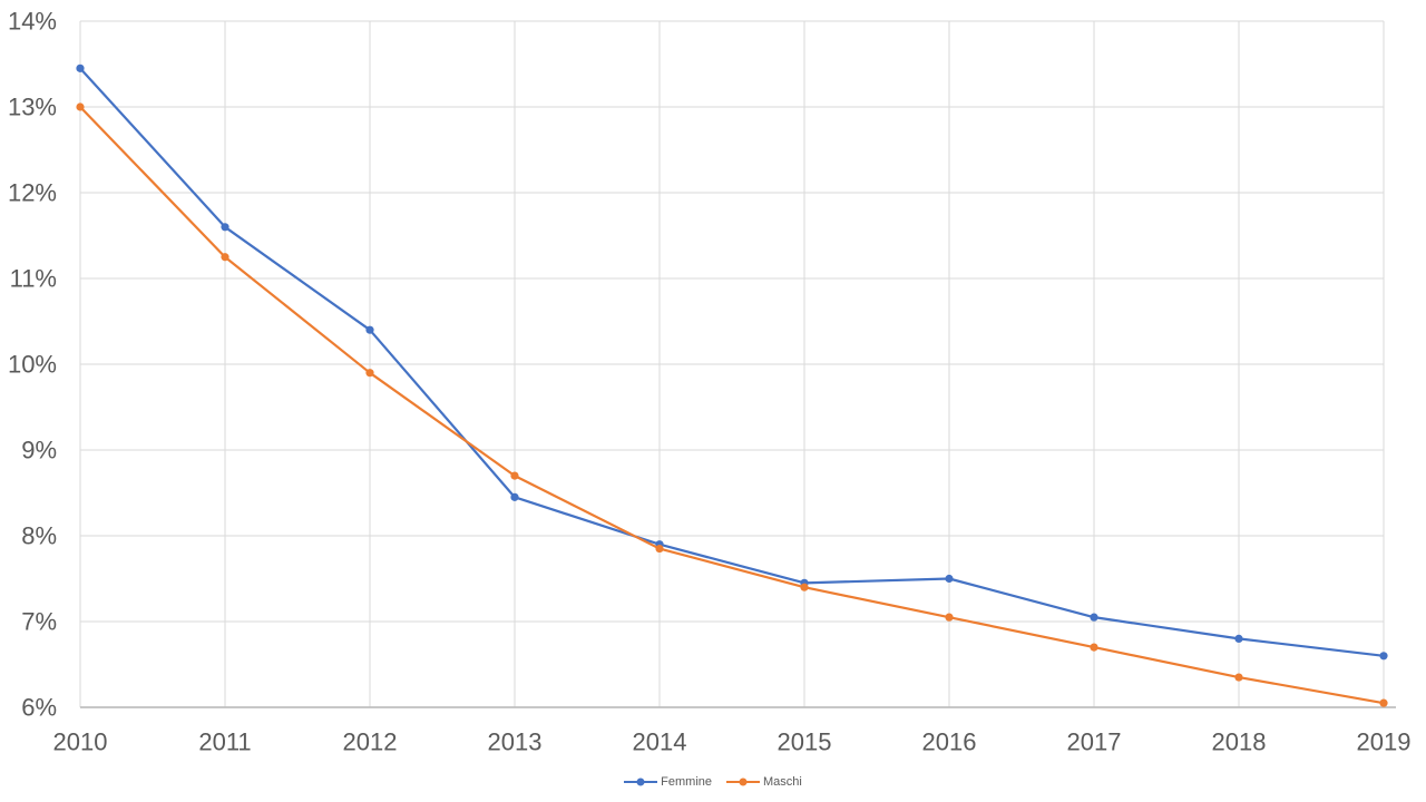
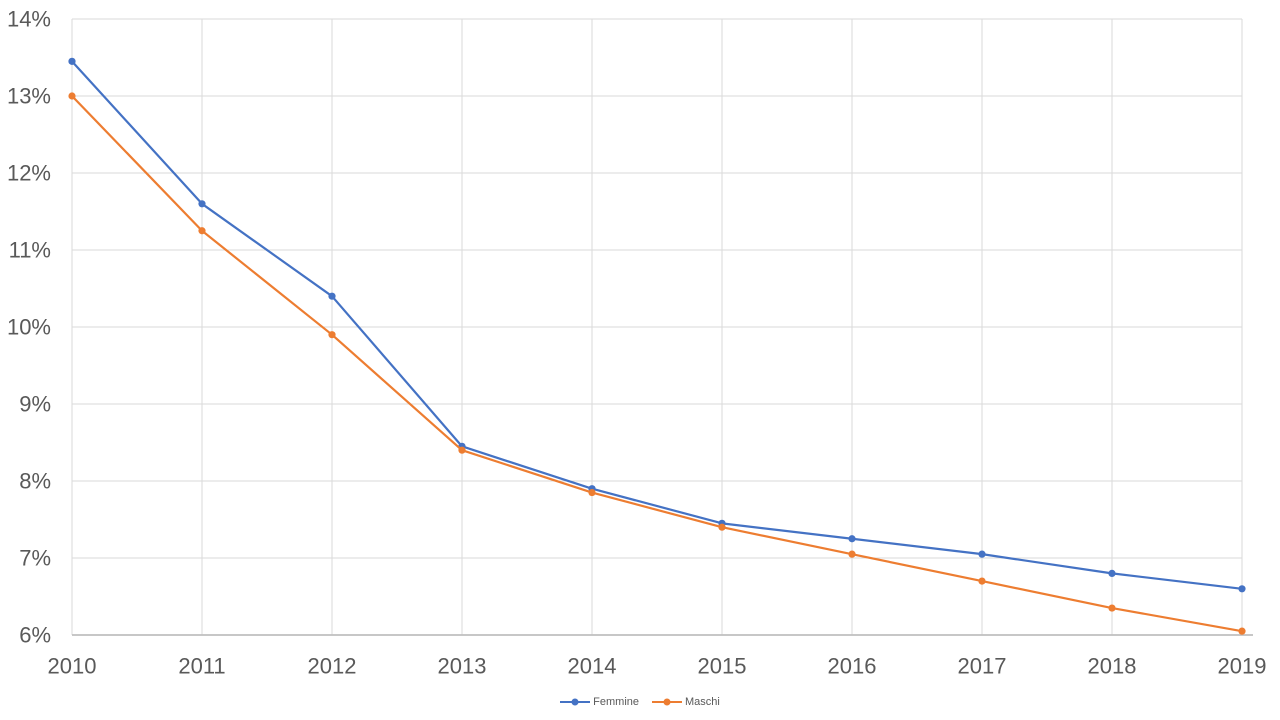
Maschi/2013: 8.7% -> 8.4%
Femmine/2016: 7.5% -> 7.2%
